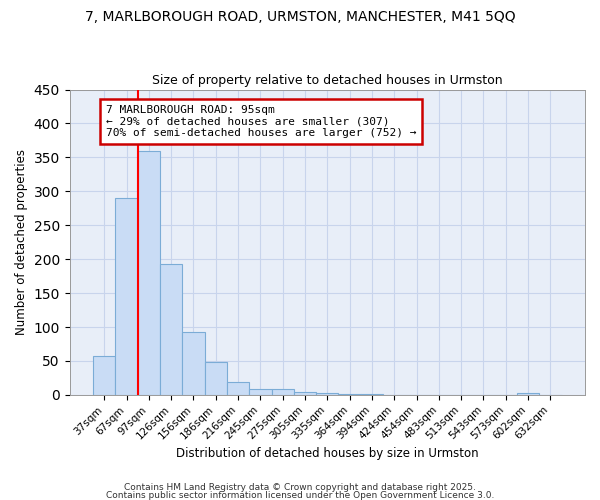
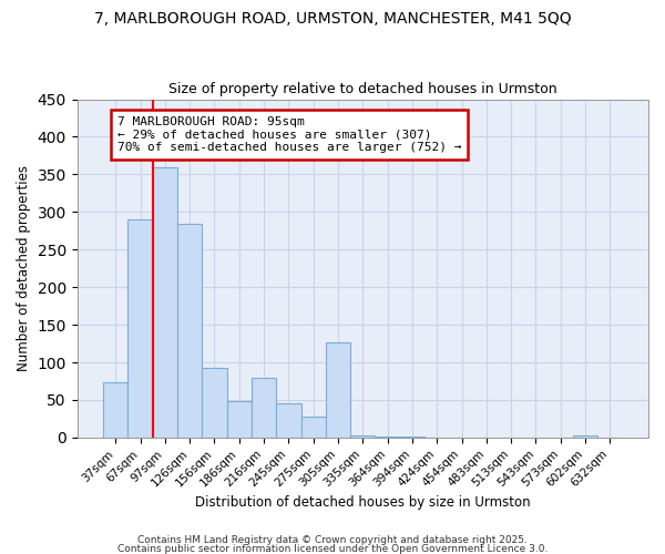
37sqm: 57 -> 74
126sqm: 193 -> 284
216sqm: 19 -> 80
245sqm: 8 -> 46
275sqm: 8 -> 28
305sqm: 4 -> 126
